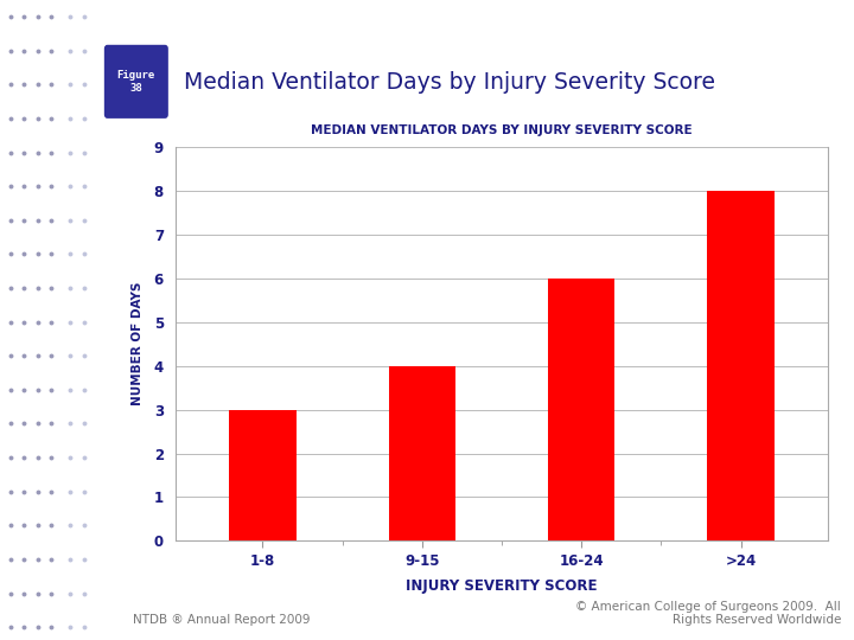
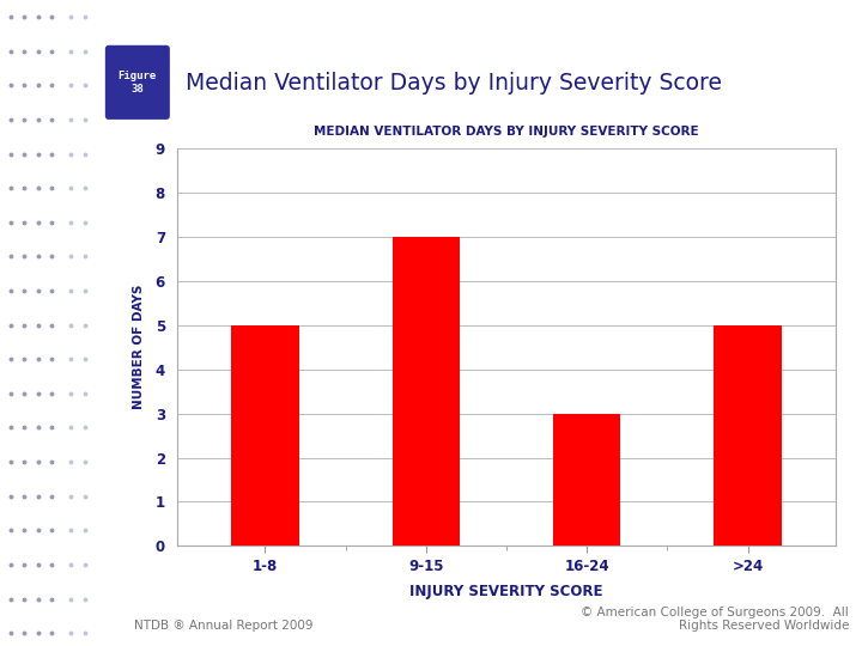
1-8: 3 -> 5
9-15: 4 -> 7
16-24: 6 -> 3
>24: 8 -> 5
